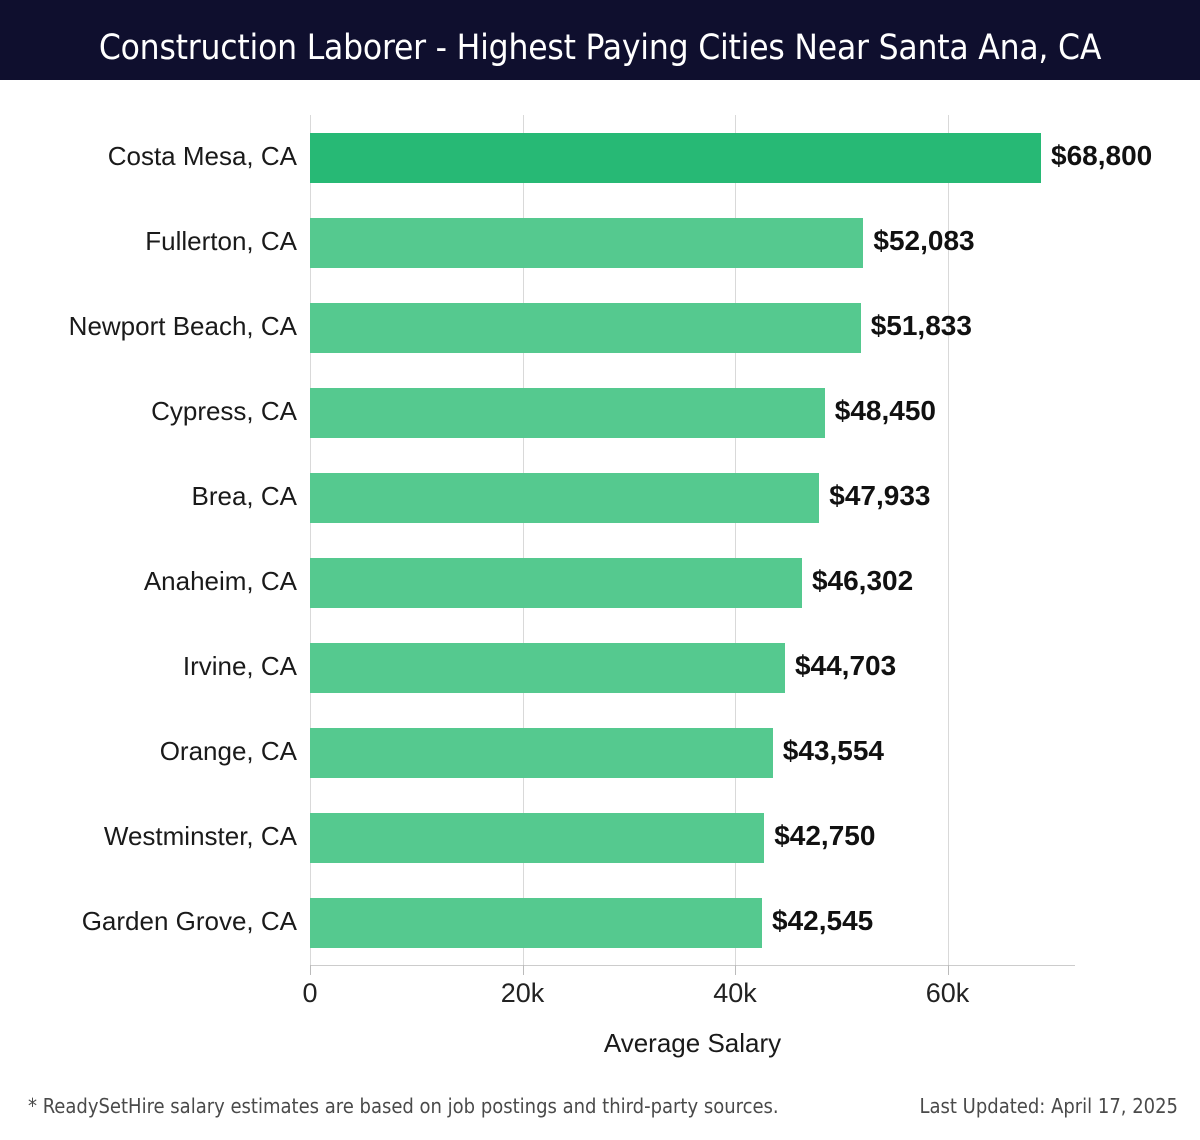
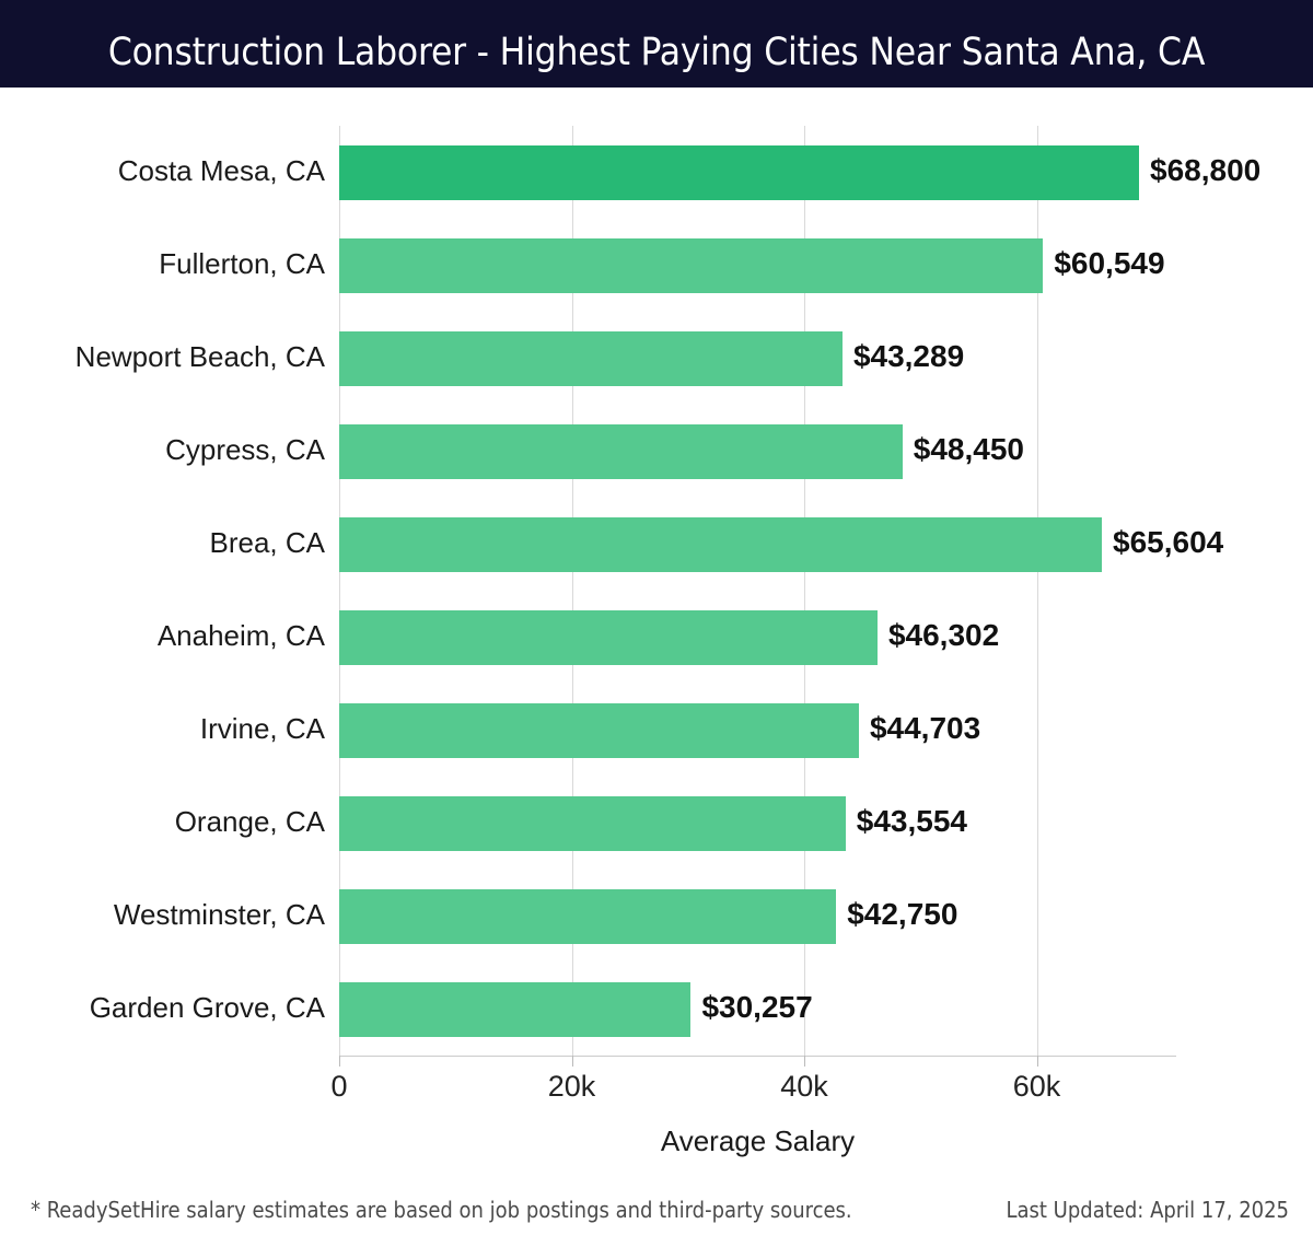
Fullerton, CA: $52,083 -> $60,549
Newport Beach, CA: $51,833 -> $43,289
Brea, CA: $47,933 -> $65,604
Garden Grove, CA: $42,545 -> $30,257
